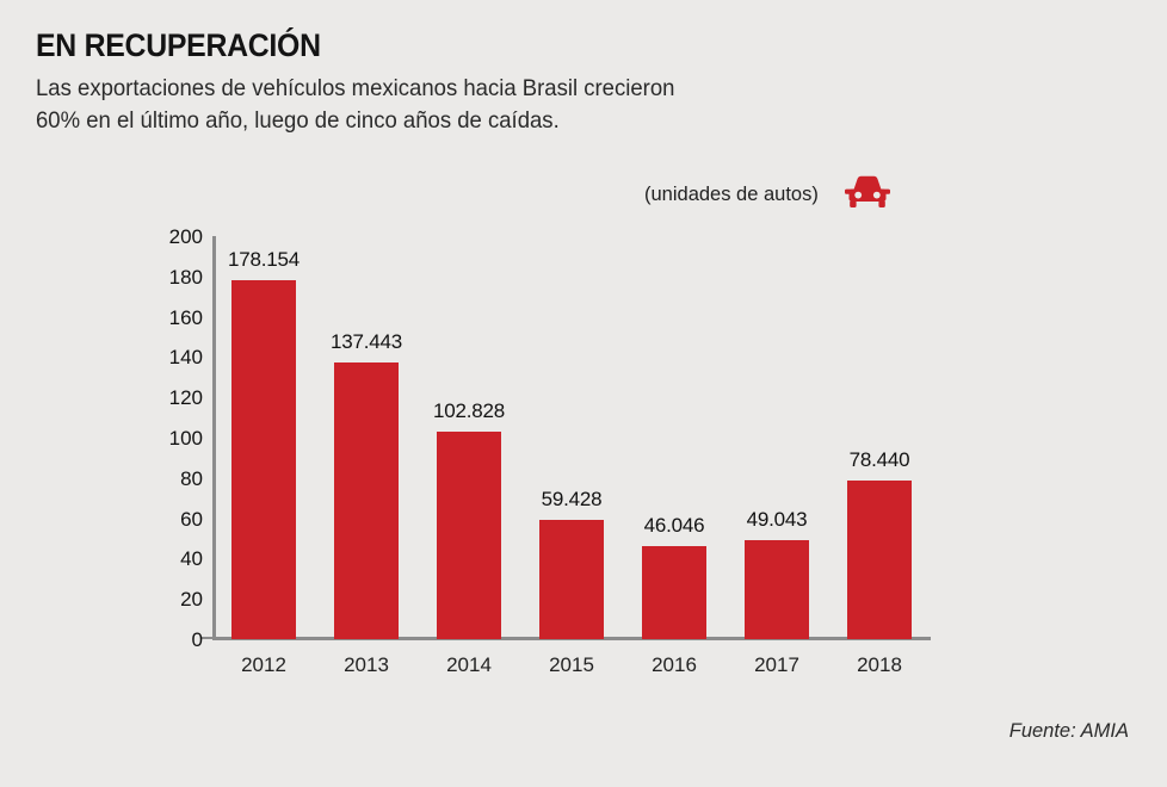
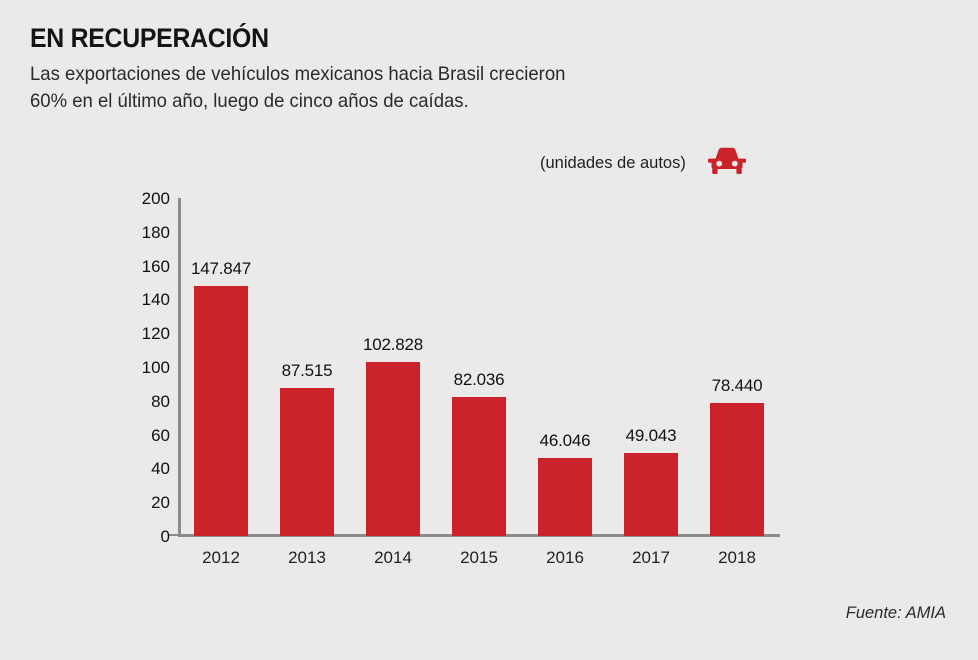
2012: 178.154 -> 147.847
2013: 137.443 -> 87.515
2015: 59.428 -> 82.036
